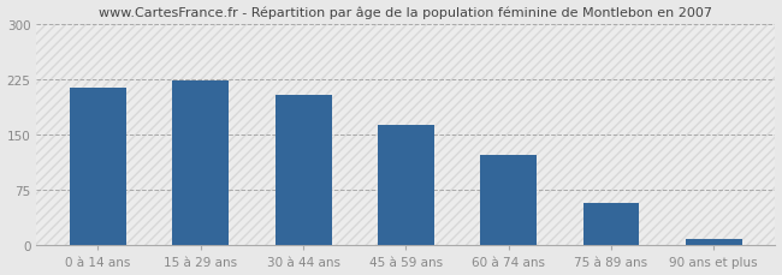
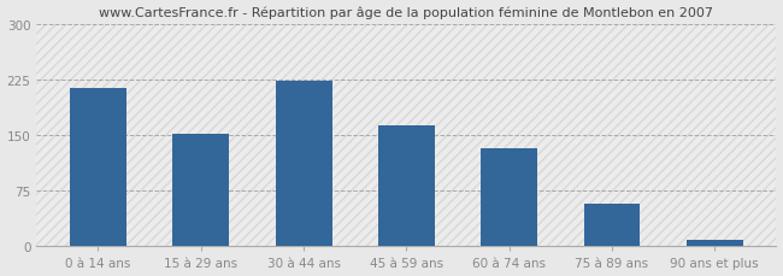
15 à 29 ans: 224 -> 152
30 à 44 ans: 204 -> 224
60 à 74 ans: 122 -> 133
